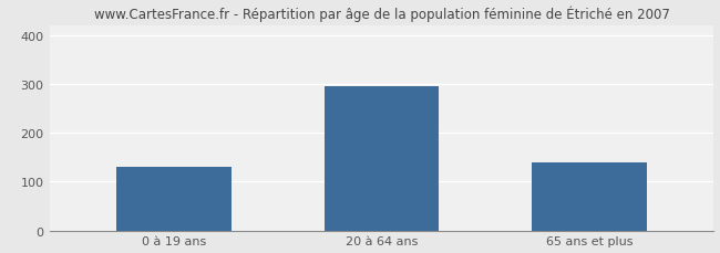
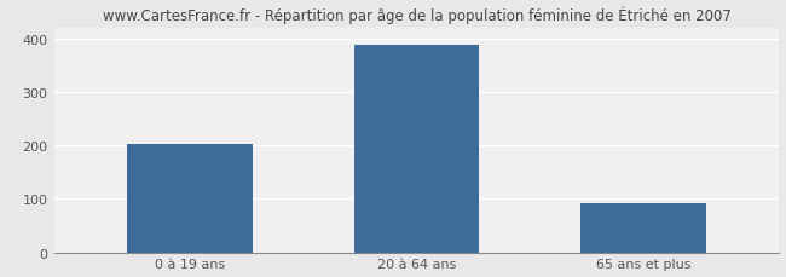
0 à 19 ans: 130 -> 202
20 à 64 ans: 295 -> 389
65 ans et plus: 140 -> 91
